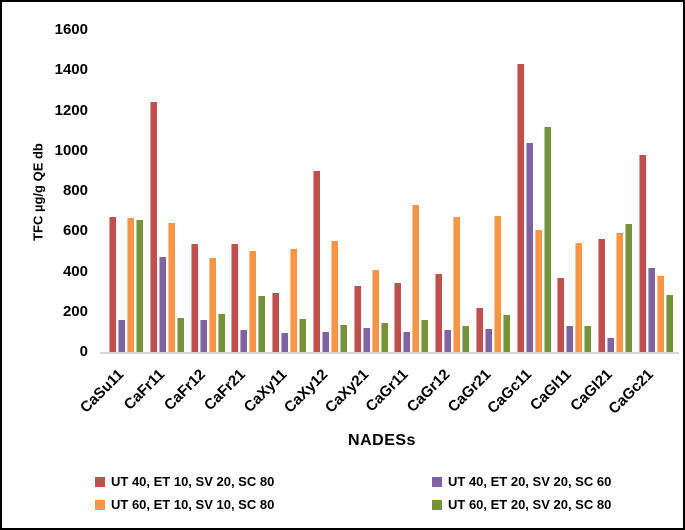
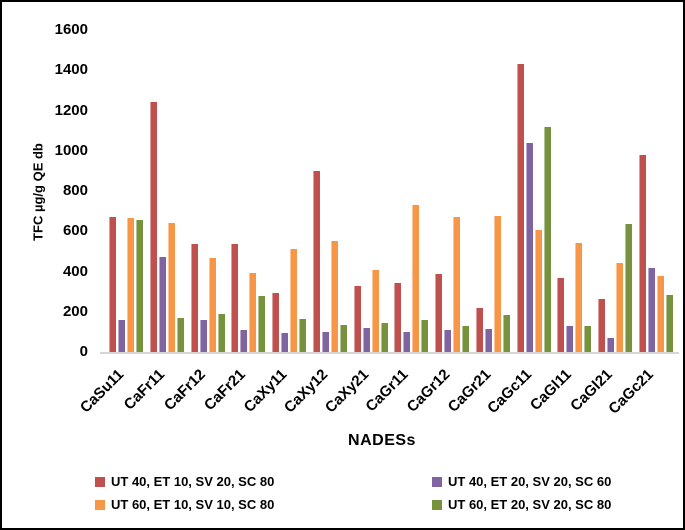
UT 60, ET 10, SV 10, SC 80/CaFr21: 500 -> 400
UT 40, ET 10, SV 20, SC 80/CaGl21: 560 -> 260
UT 60, ET 10, SV 10, SC 80/CaGl21: 590 -> 440
